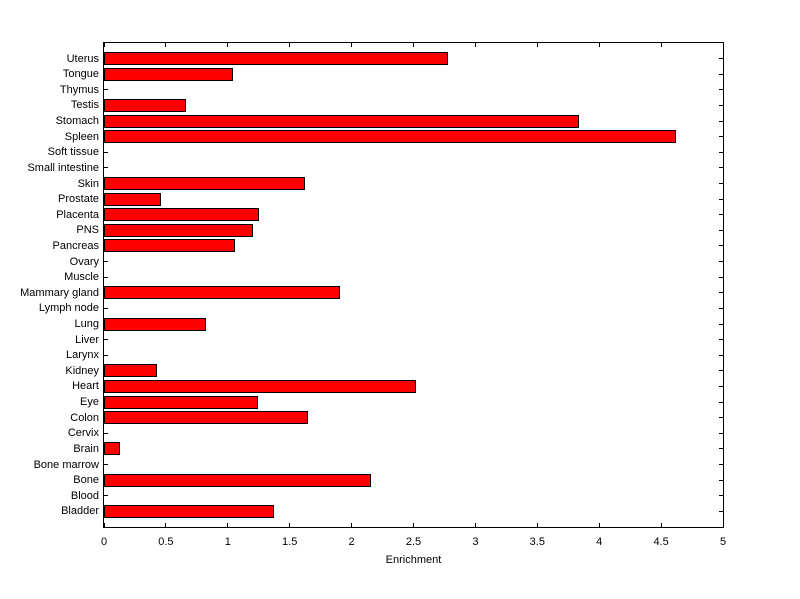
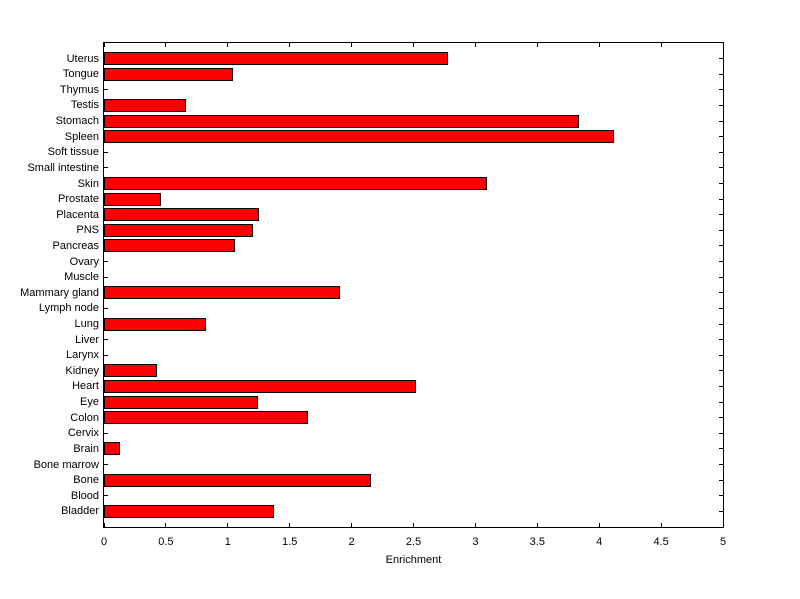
Spleen: 4.62 -> 4.12
Skin: 1.62 -> 3.09
